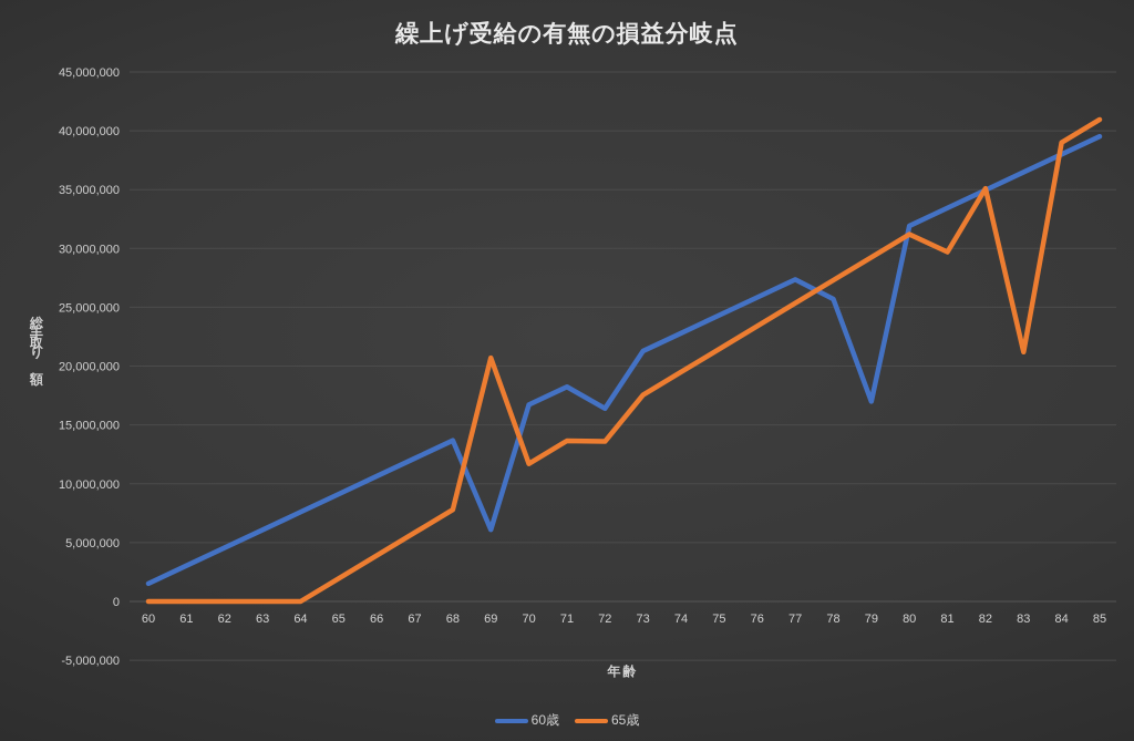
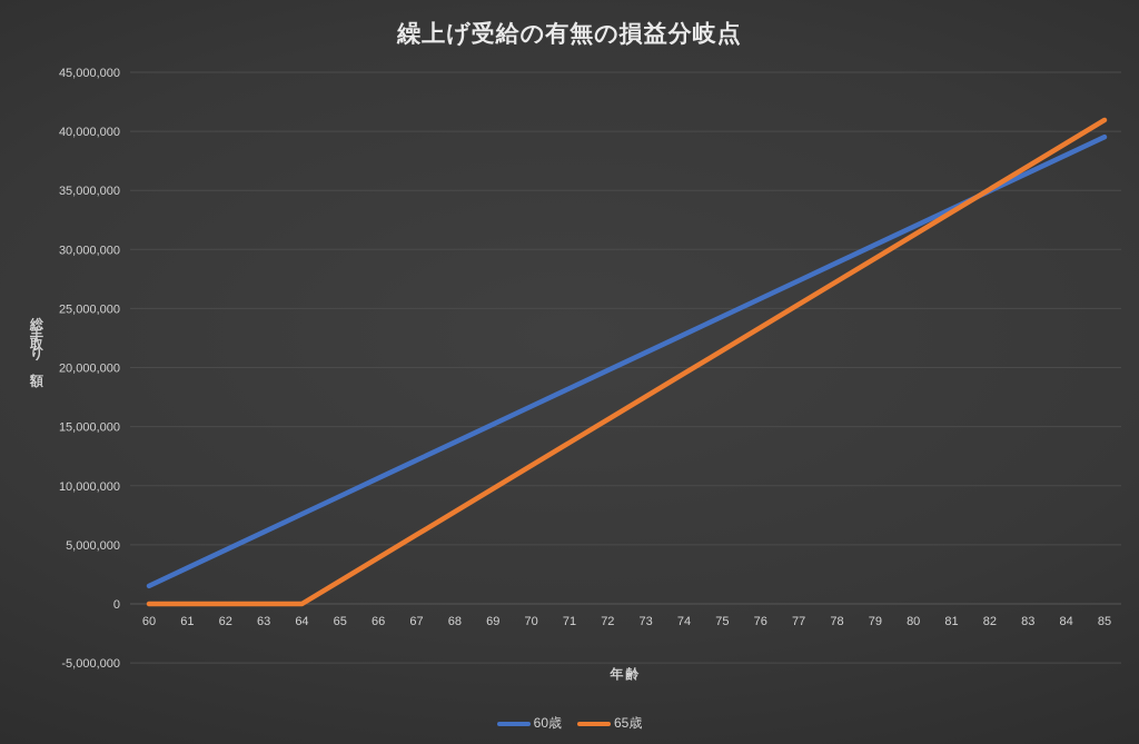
60歳/69: 6100000 -> 15200000
65歳/69: 20700000 -> 9800000
60歳/72: 16400000 -> 19800000
65歳/72: 13600000 -> 15600000
60歳/78: 25700000 -> 28900000
60歳/79: 17000000 -> 30400000
65歳/81: 29700000 -> 33200000
65歳/83: 21200000 -> 37000000
